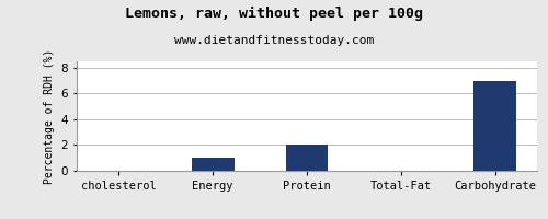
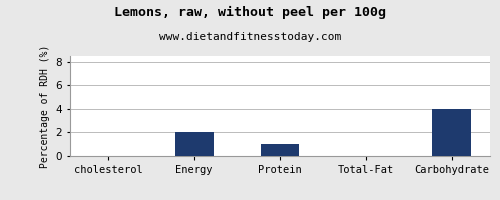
Energy: 1 -> 2
Protein: 2 -> 1
Carbohydrate: 7 -> 4
